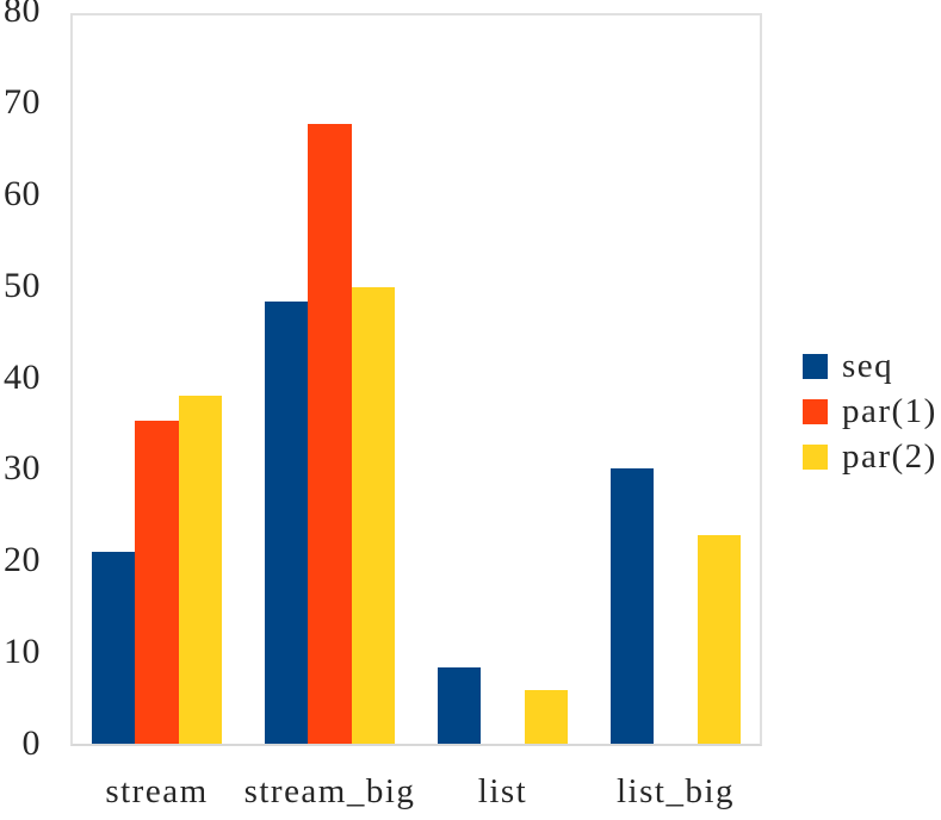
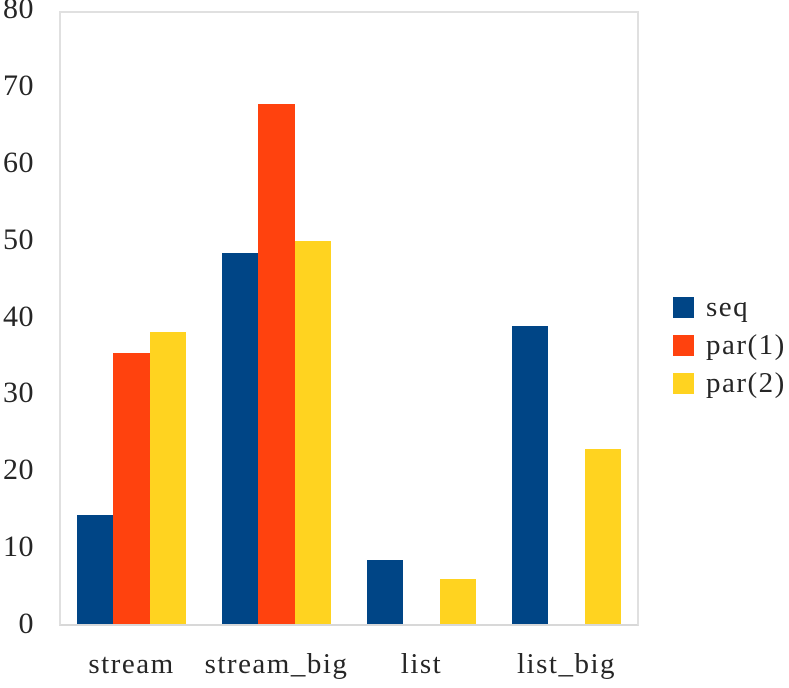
seq/stream: 21 -> 14
seq/list_big: 30 -> 39
